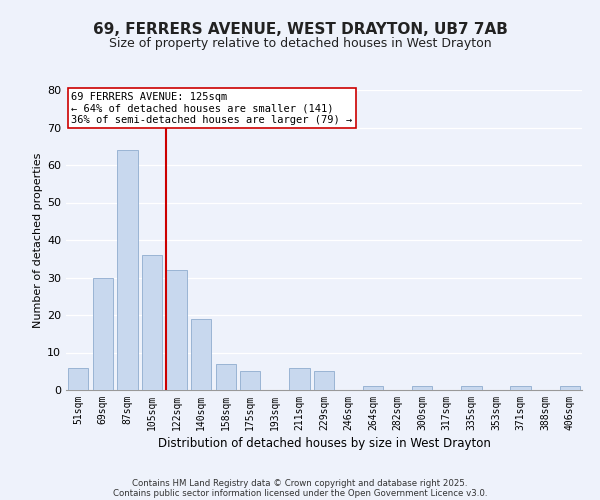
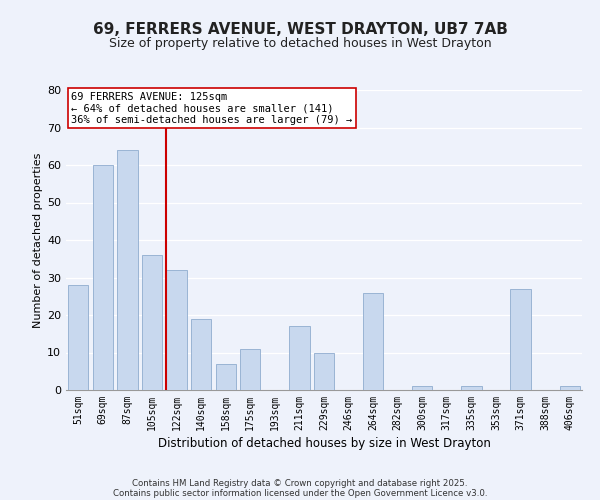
51sqm: 6 -> 28
69sqm: 30 -> 60
175sqm: 5 -> 11
211sqm: 6 -> 17
229sqm: 5 -> 10
264sqm: 1 -> 26
371sqm: 1 -> 27
